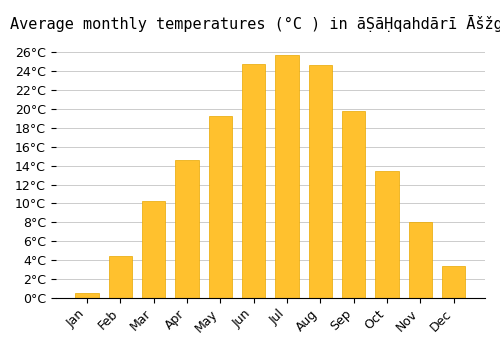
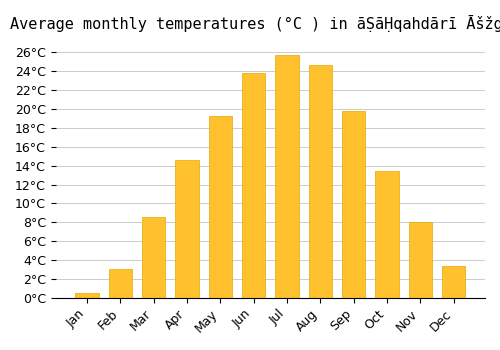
Feb: 4.4°C -> 3.0°C
Mar: 10.2°C -> 8.6°C
Jun: 24.8°C -> 23.8°C
